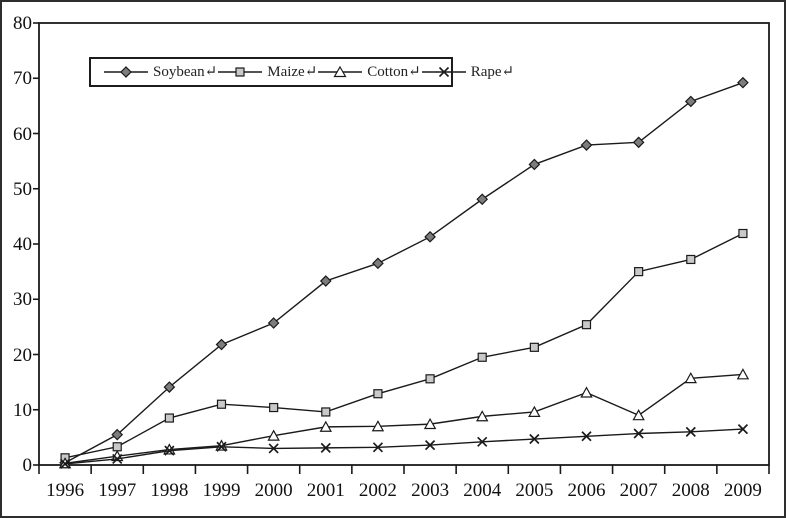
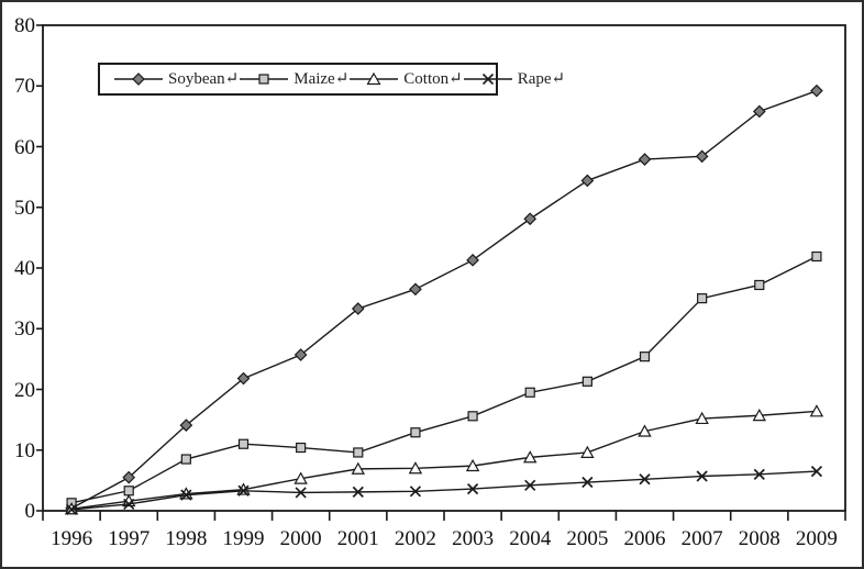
Cotton↵/2007: 9 -> 15
